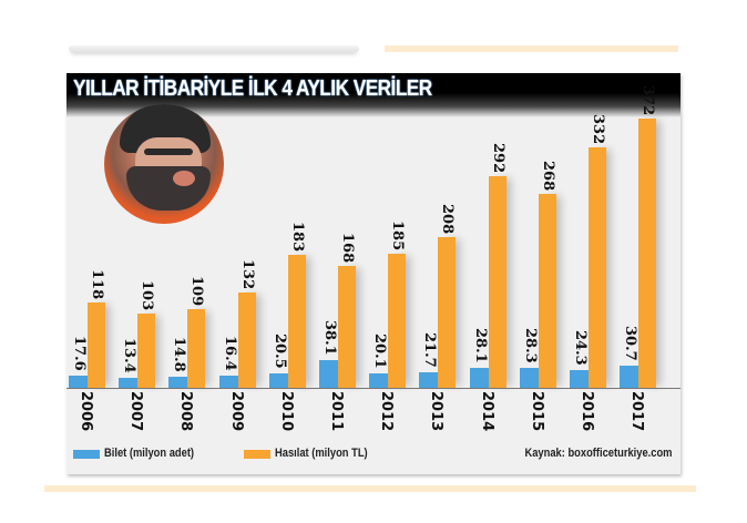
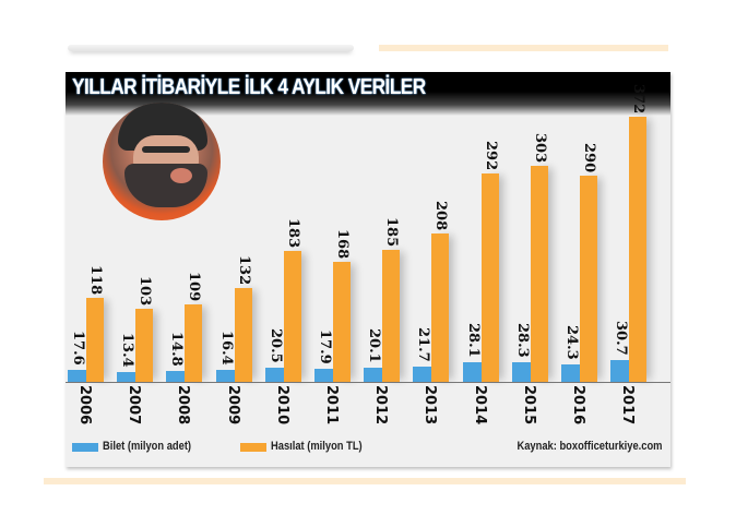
Bilet (milyon adet)/2011: 38.1 -> 17.9
Hasılat (milyon TL)/2015: 268 -> 303
Hasılat (milyon TL)/2016: 332 -> 290
